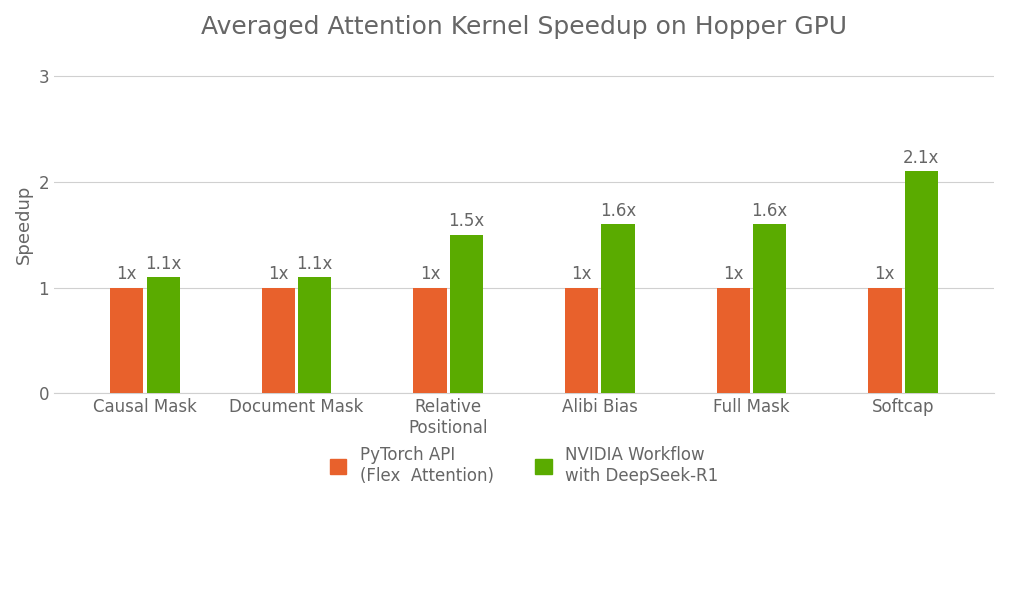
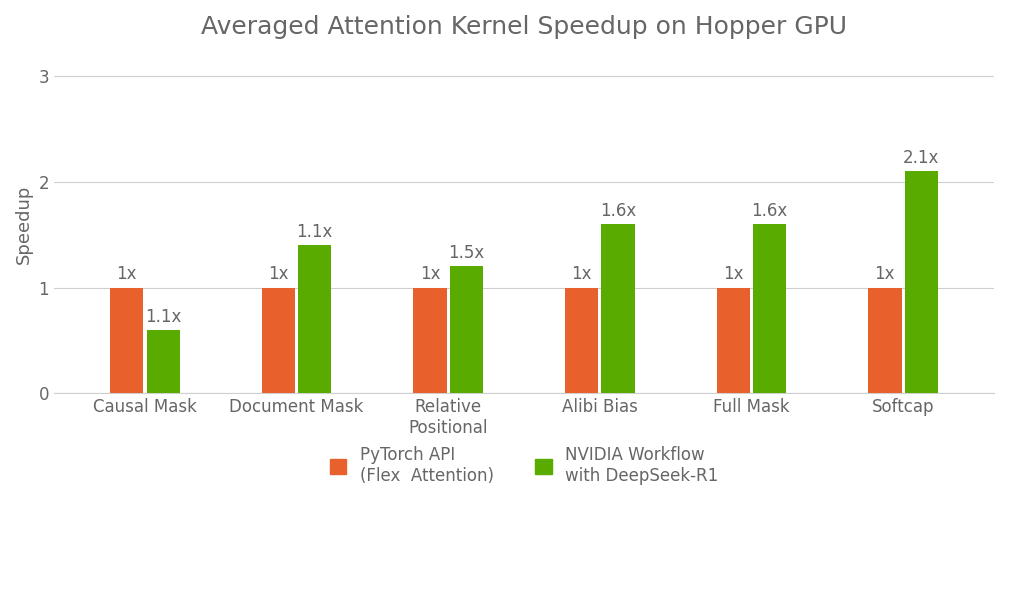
NVIDIA Workflow with DeepSeek-R1/Causal Mask: 1.1 -> 0.6
NVIDIA Workflow with DeepSeek-R1/Document Mask: 1.1 -> 1.4
NVIDIA Workflow with DeepSeek-R1/Relative Positional: 1.5 -> 1.2
